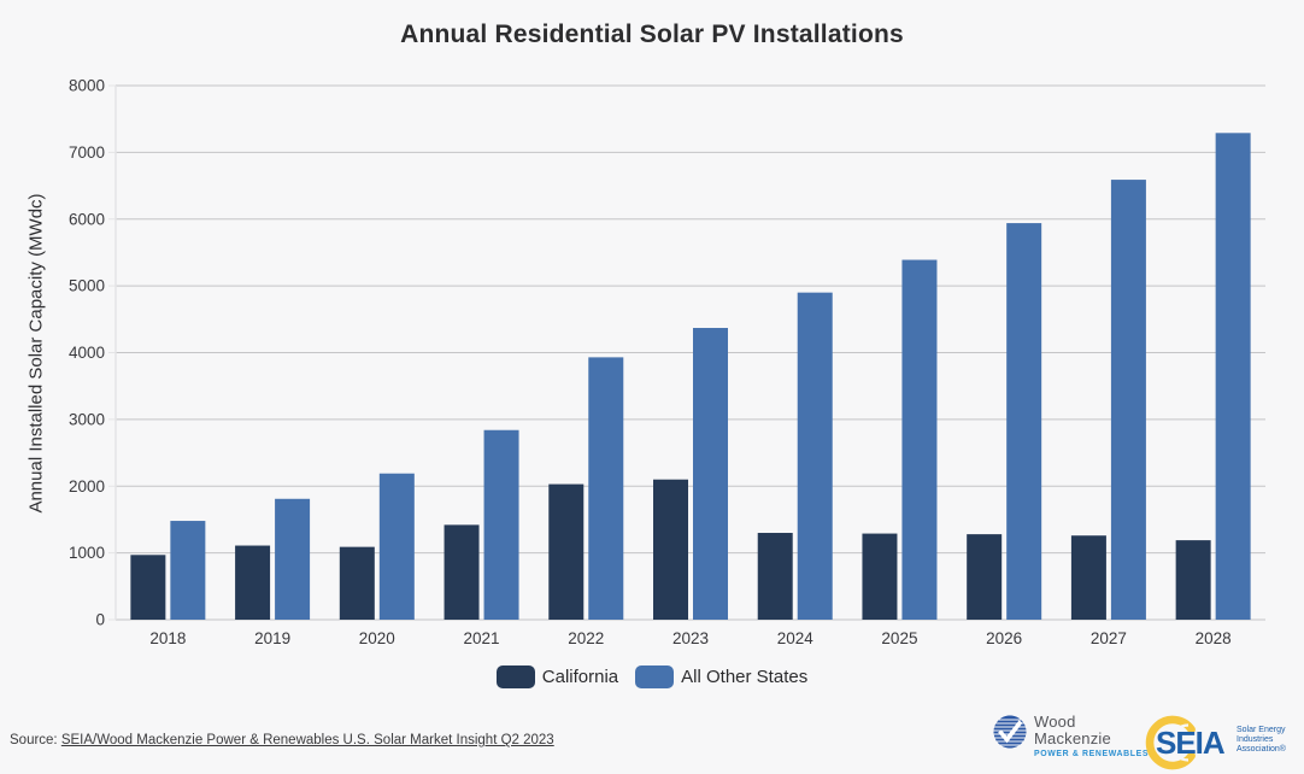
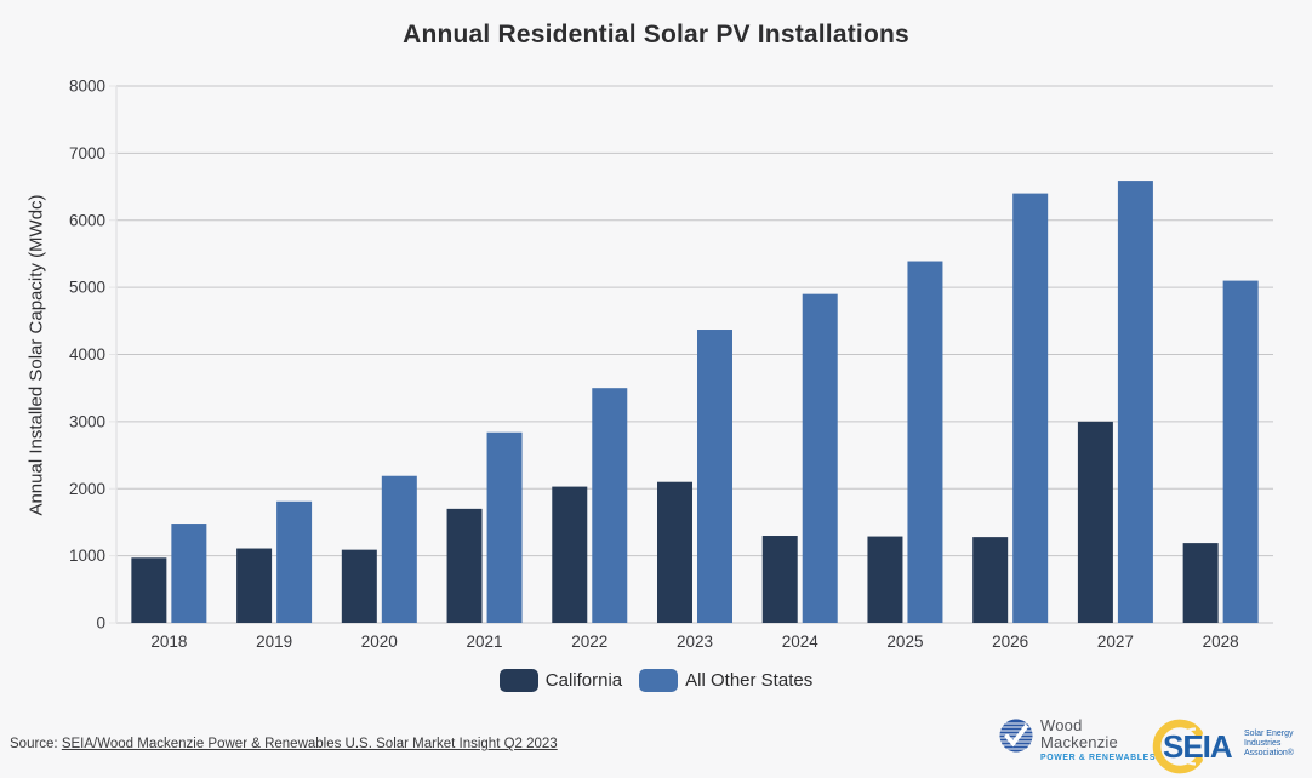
California/2021: 1400 -> 1700
All Other States/2022: 3900 -> 3500
All Other States/2026: 5900 -> 6400
California/2027: 1300 -> 3000
All Other States/2028: 7300 -> 5100
